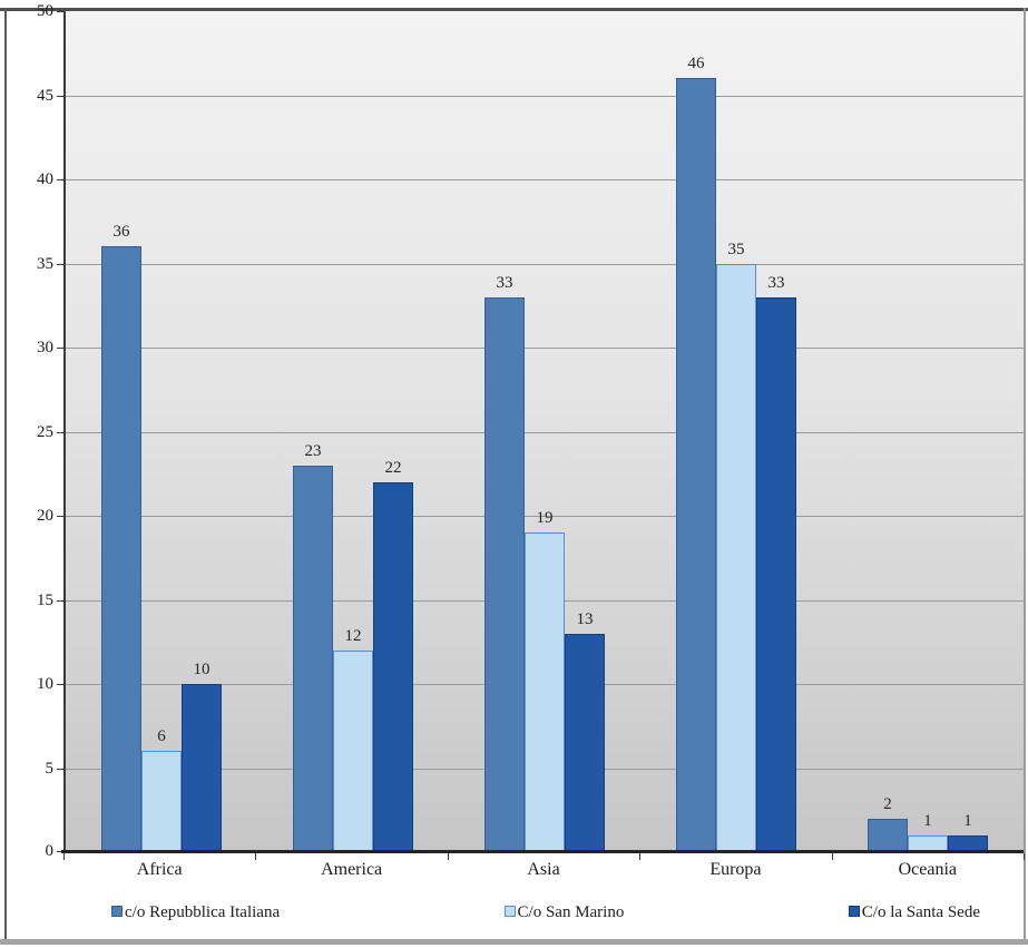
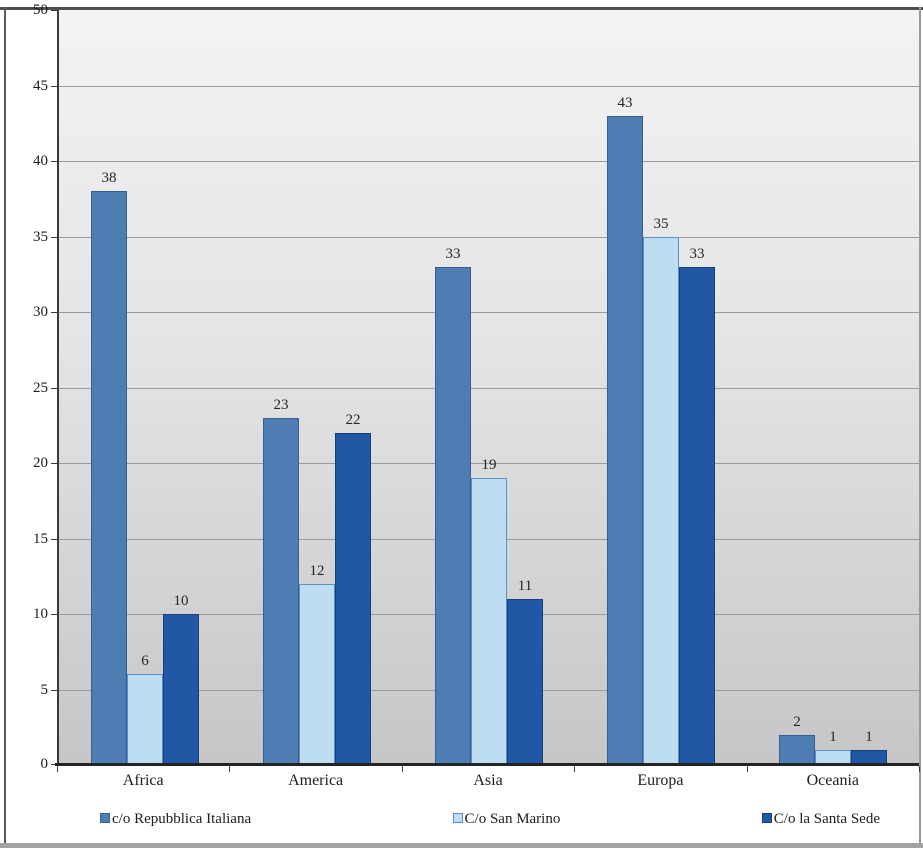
c/o Repubblica Italiana/Africa: 36 -> 38
C/o la Santa Sede/Asia: 13 -> 11
c/o Repubblica Italiana/Europa: 46 -> 43
